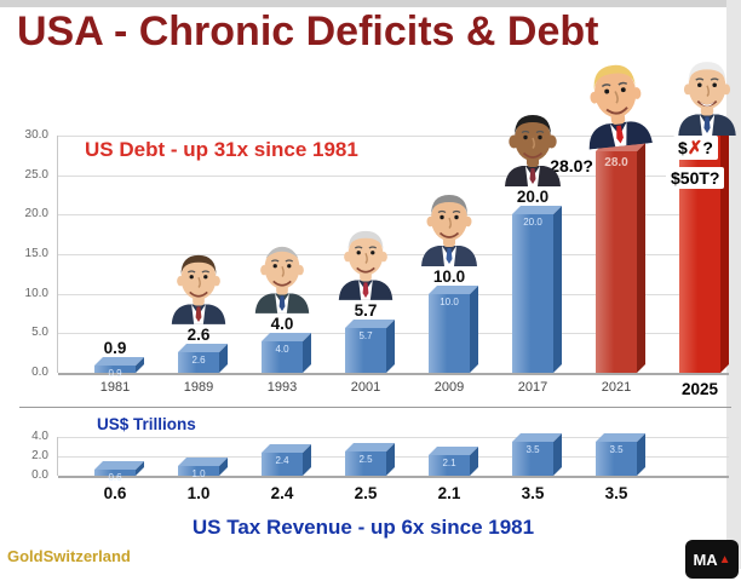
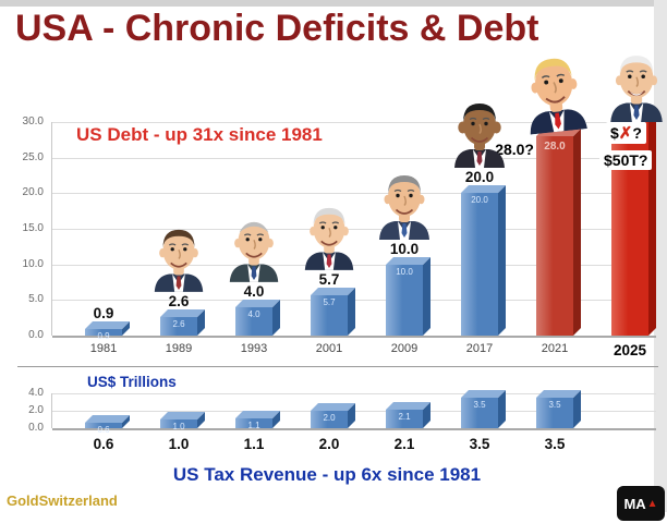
US Tax Revenue - up 6x since 1981/1993: 2.4 -> 1.1
US Tax Revenue - up 6x since 1981/2001: 2.5 -> 2.0
